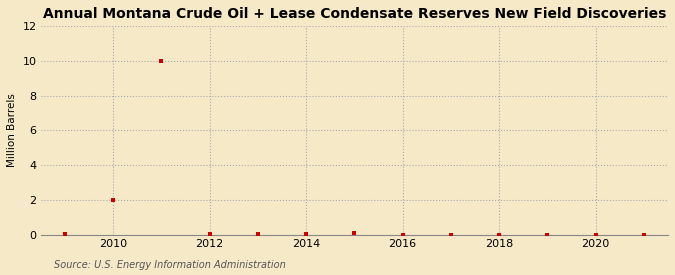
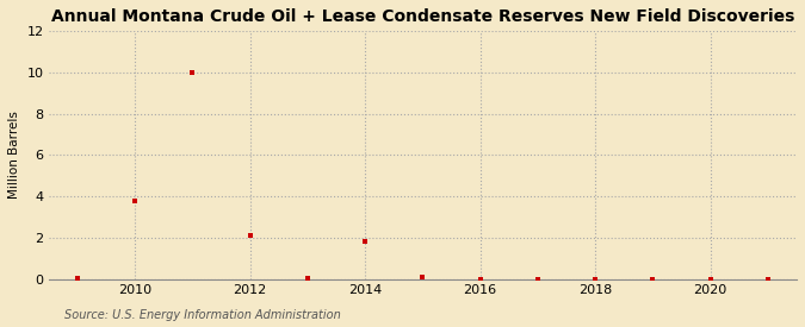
2010: 2.0 -> 3.8
2012: 0.0 -> 2.1
2014: 0.1 -> 1.8
